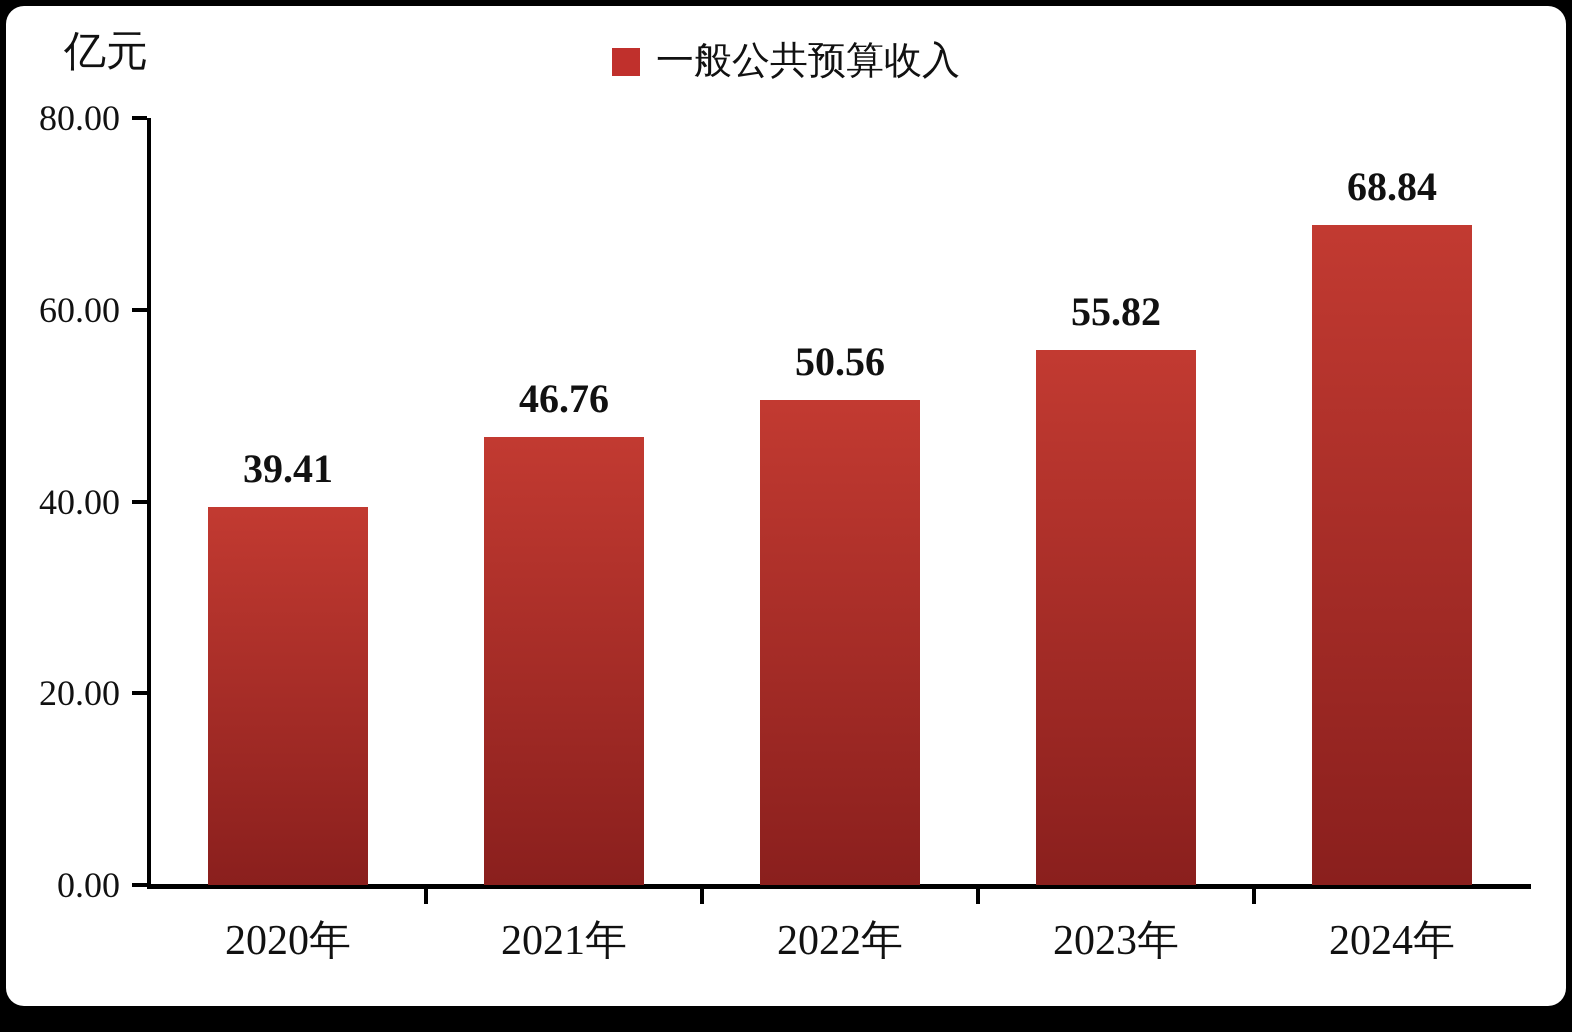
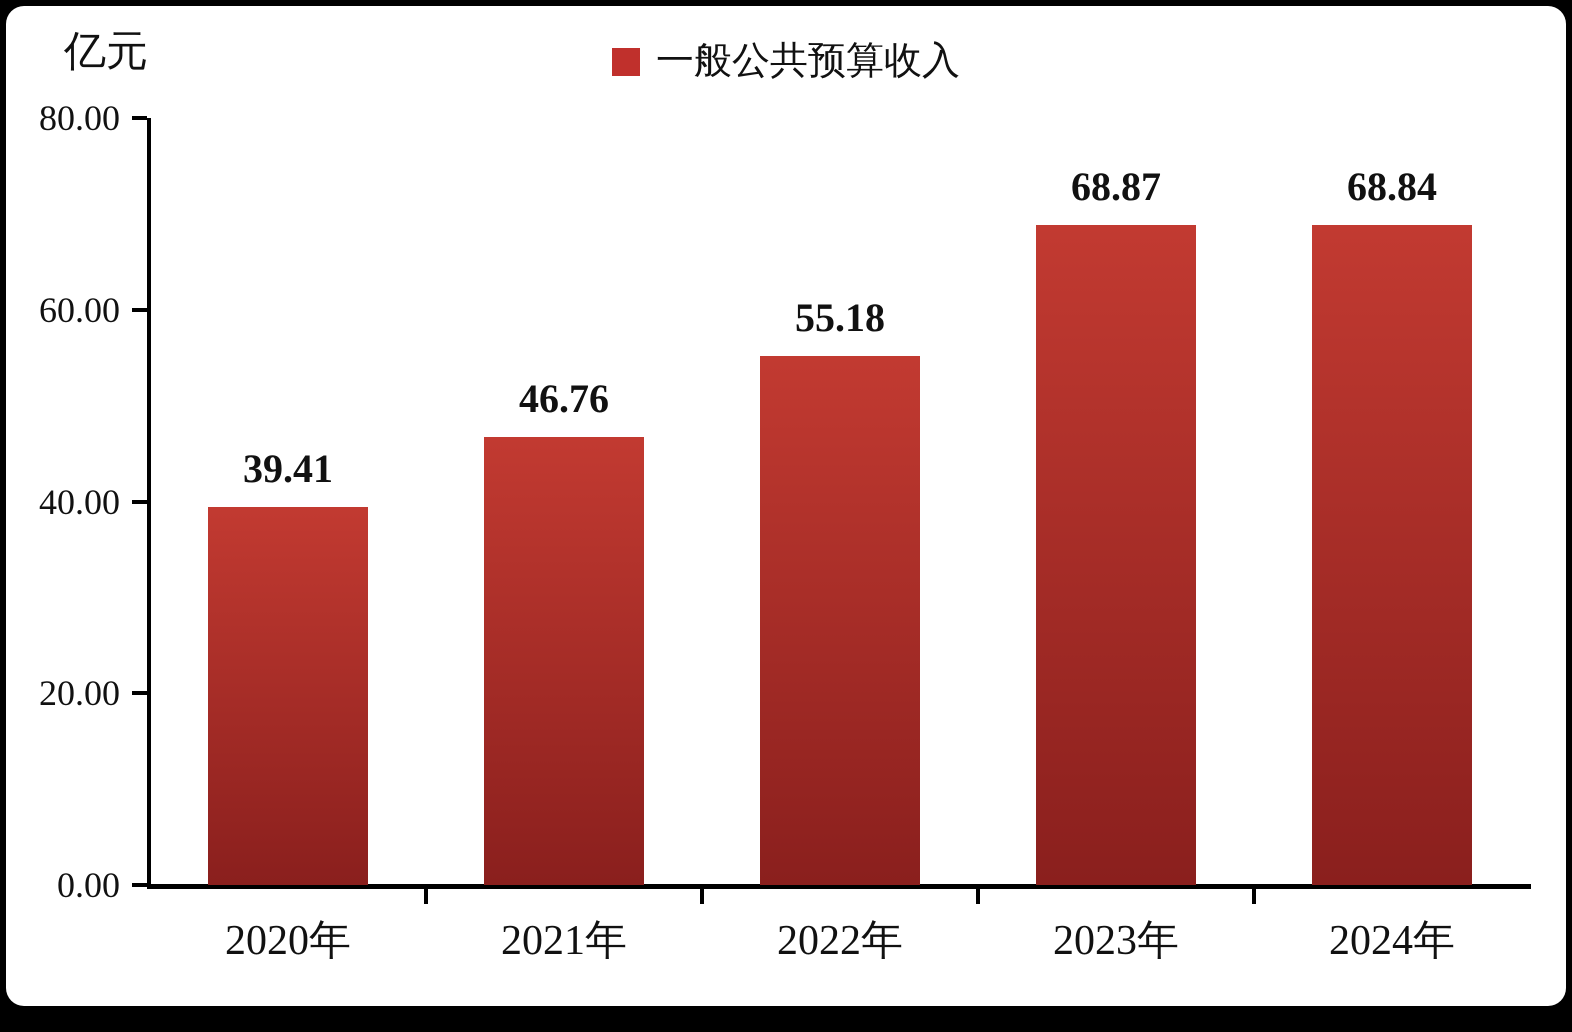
2022年: 50.56 -> 55.18
2023年: 55.82 -> 68.87
